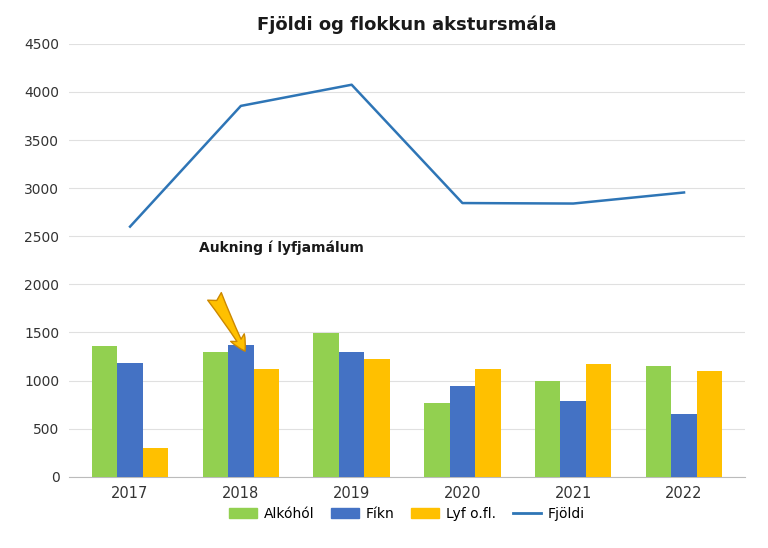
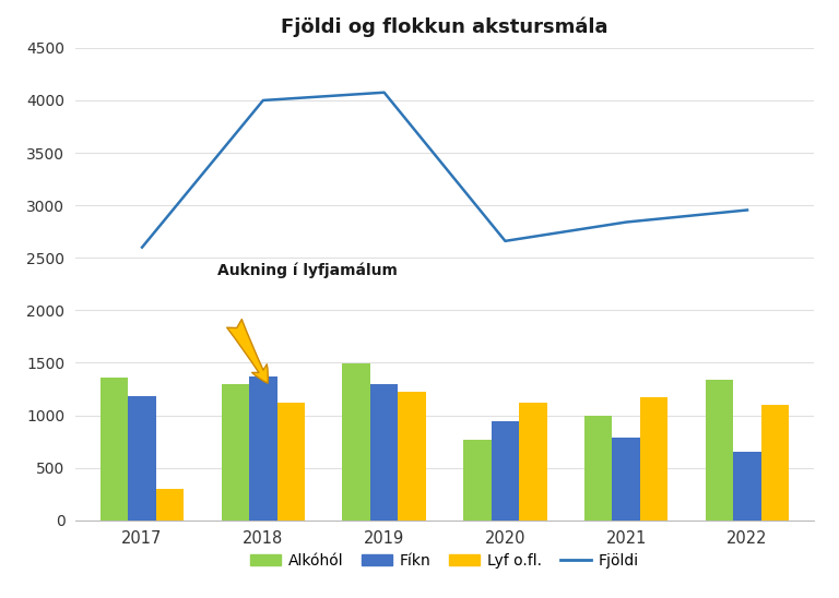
Fjöldi/2018: 3860 -> 4000
Fjöldi/2020: 2840 -> 2660
Alkóhól/2022: 1150 -> 1340
